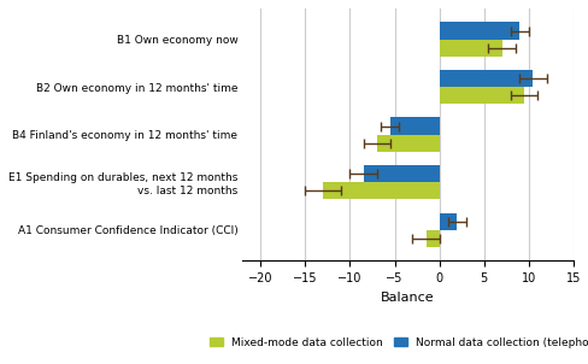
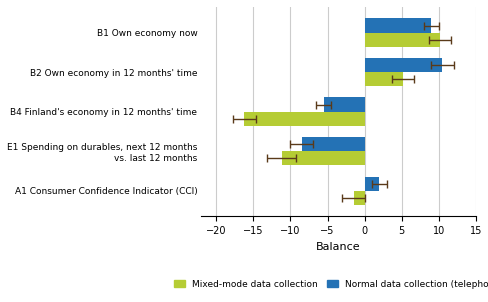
Mixed-mode data collection/B1 Own economy now: 7.0 -> 10.2
Mixed-mode data collection/B2 Own economy in 12 months' time: 9.5 -> 5.2
Mixed-mode data collection/B4 Finland's economy in 12 months' time: -7.0 -> -16.2
Mixed-mode data collection/E1 Spending on durables, next 12 months vs. last 12 months: -13.0 -> -11.2
